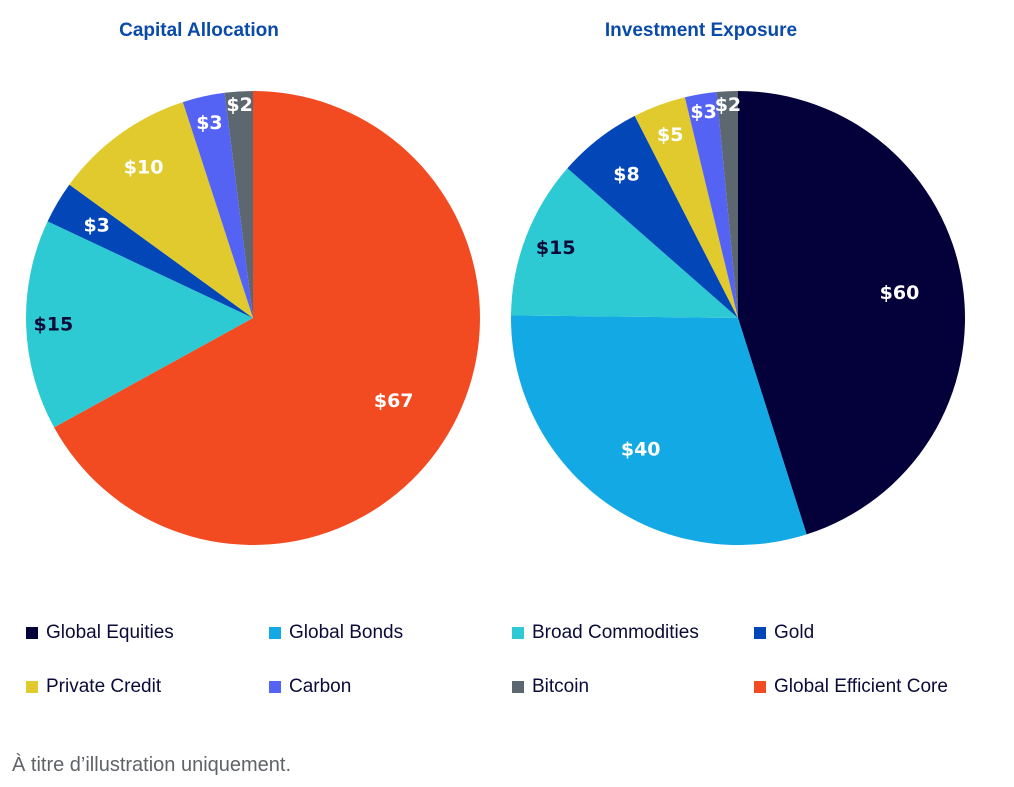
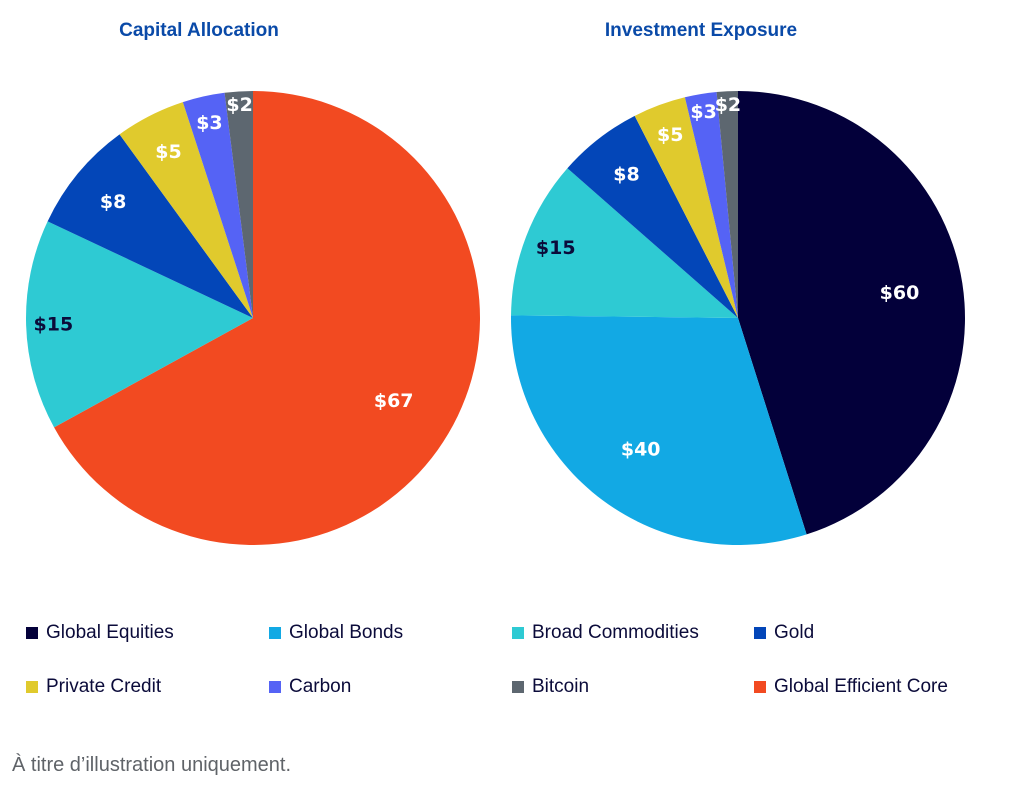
Capital Allocation/Gold: $3 -> $8
Capital Allocation/Private Credit: $10 -> $5
